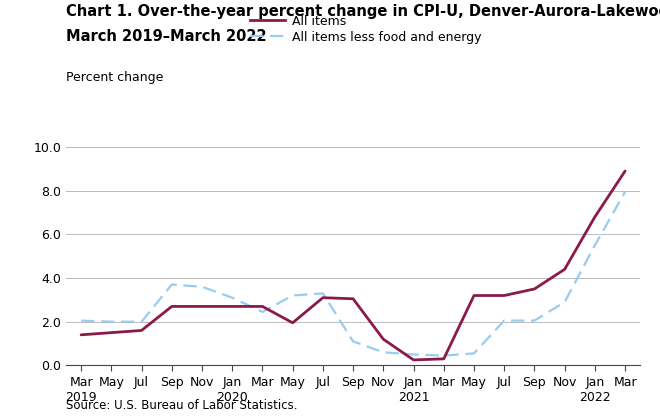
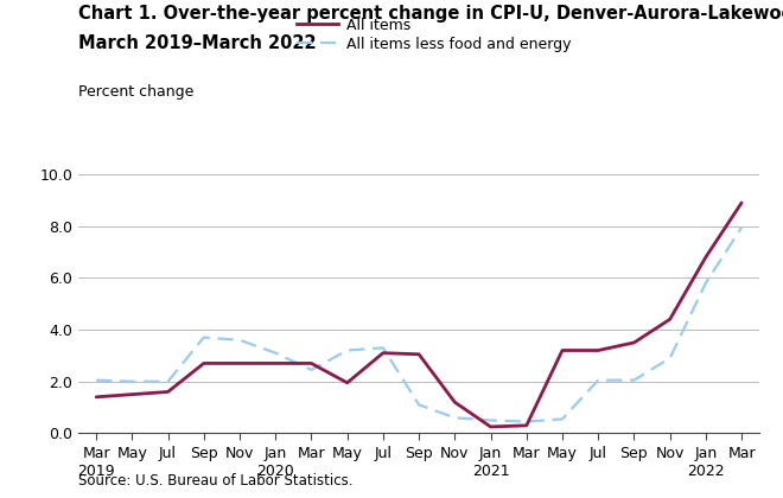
All items less food and energy/Jan 2022: 5.50 -> 5.80
